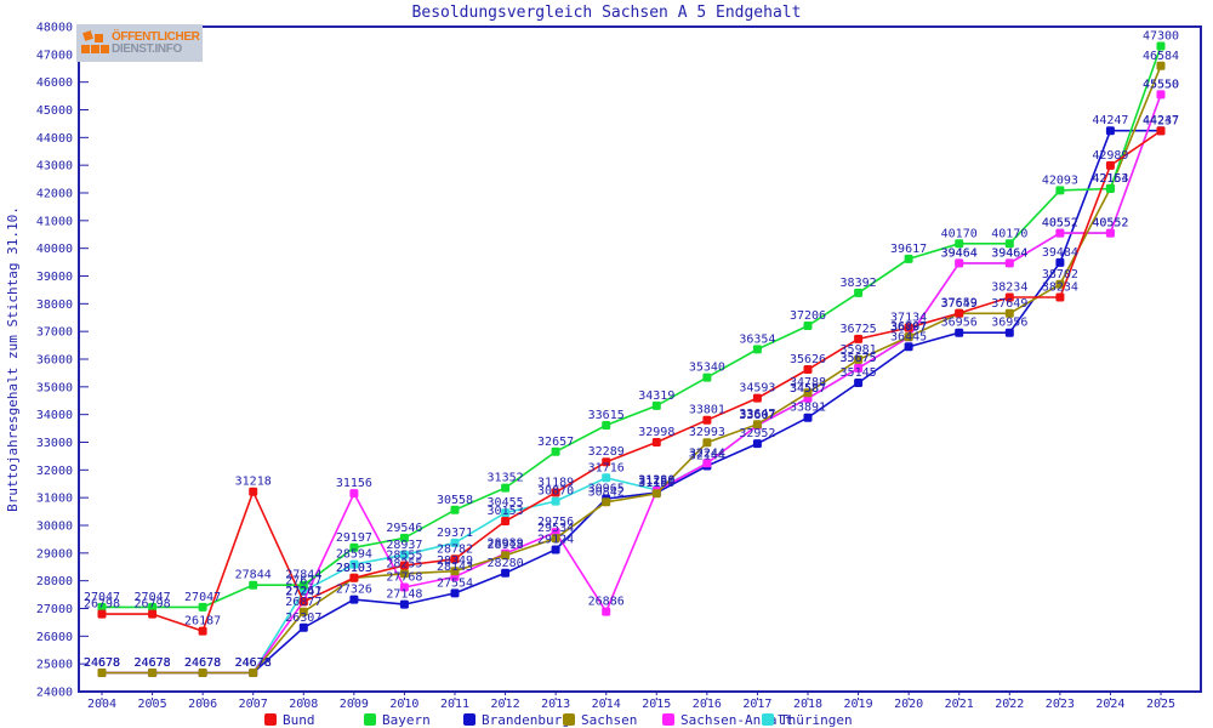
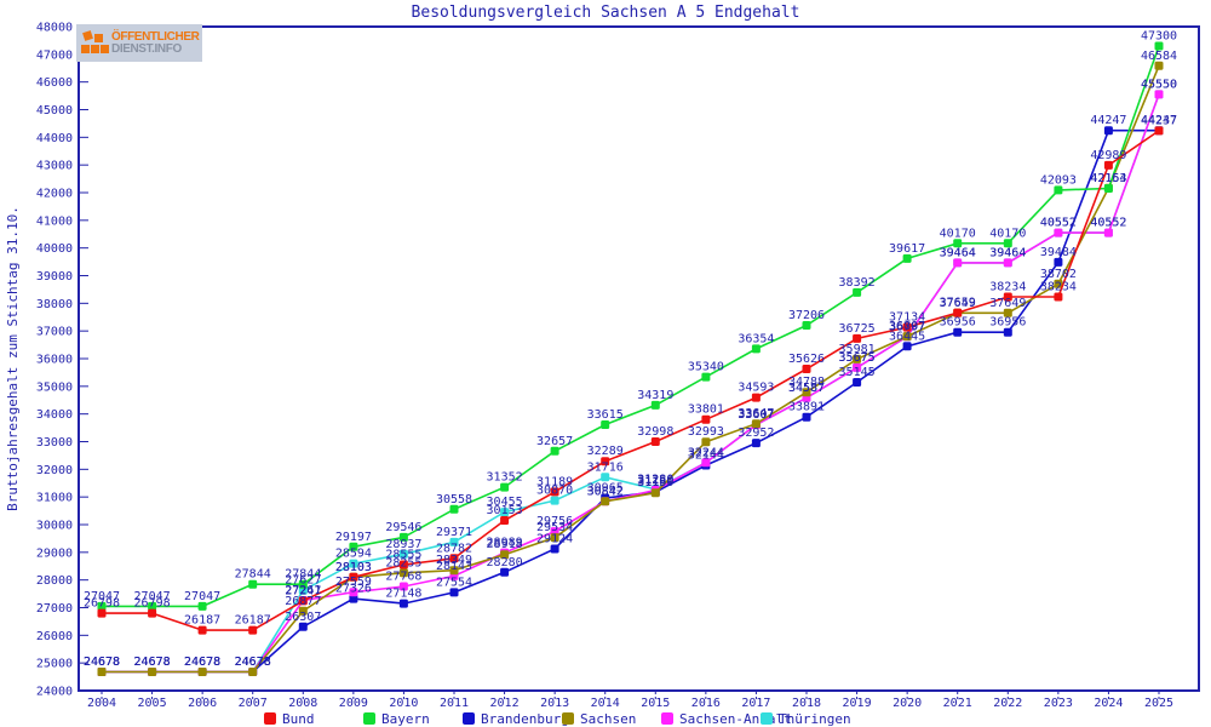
Bund/2007: 31218 -> 26187
Sachsen-Anhalt/2009: 31156 -> 27559
Sachsen-Anhalt/2014: 26886 -> 30842
